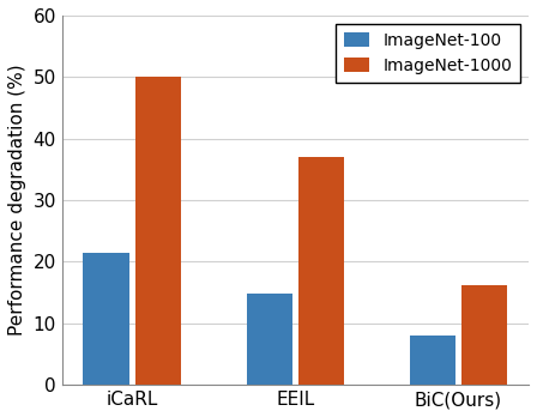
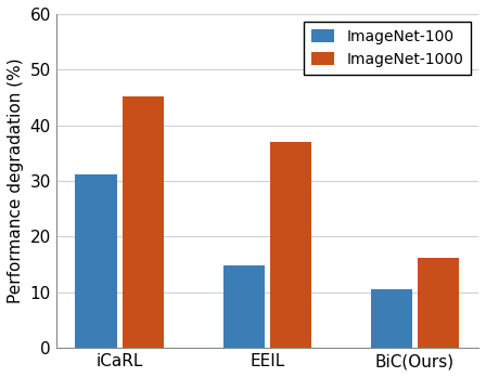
ImageNet-100/iCaRL: 21.4 -> 31.2
ImageNet-1000/iCaRL: 50.0 -> 45.1
ImageNet-100/BiC(Ours): 8.0 -> 10.5
